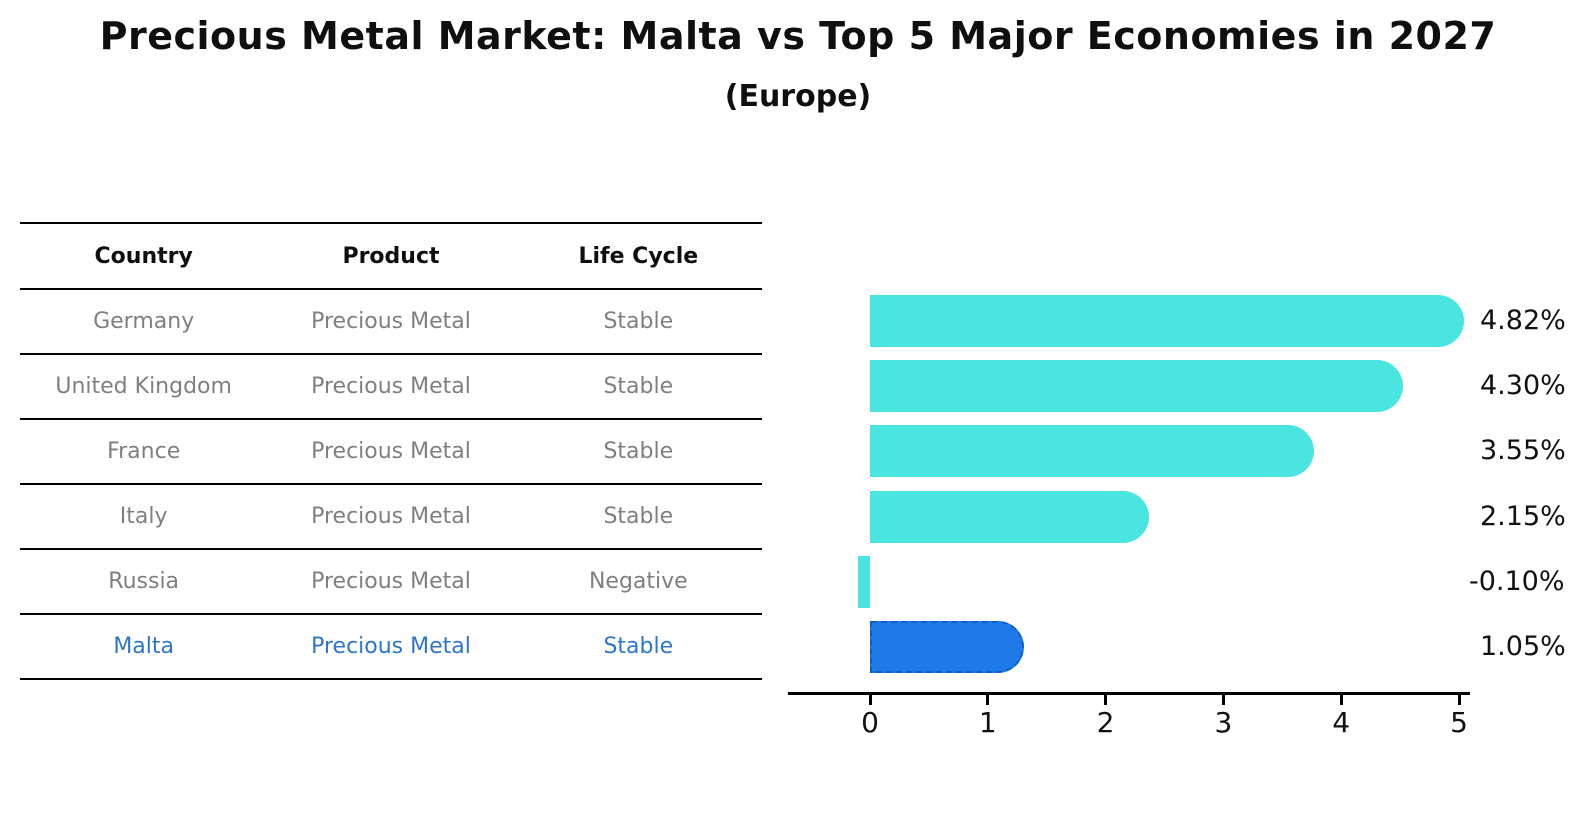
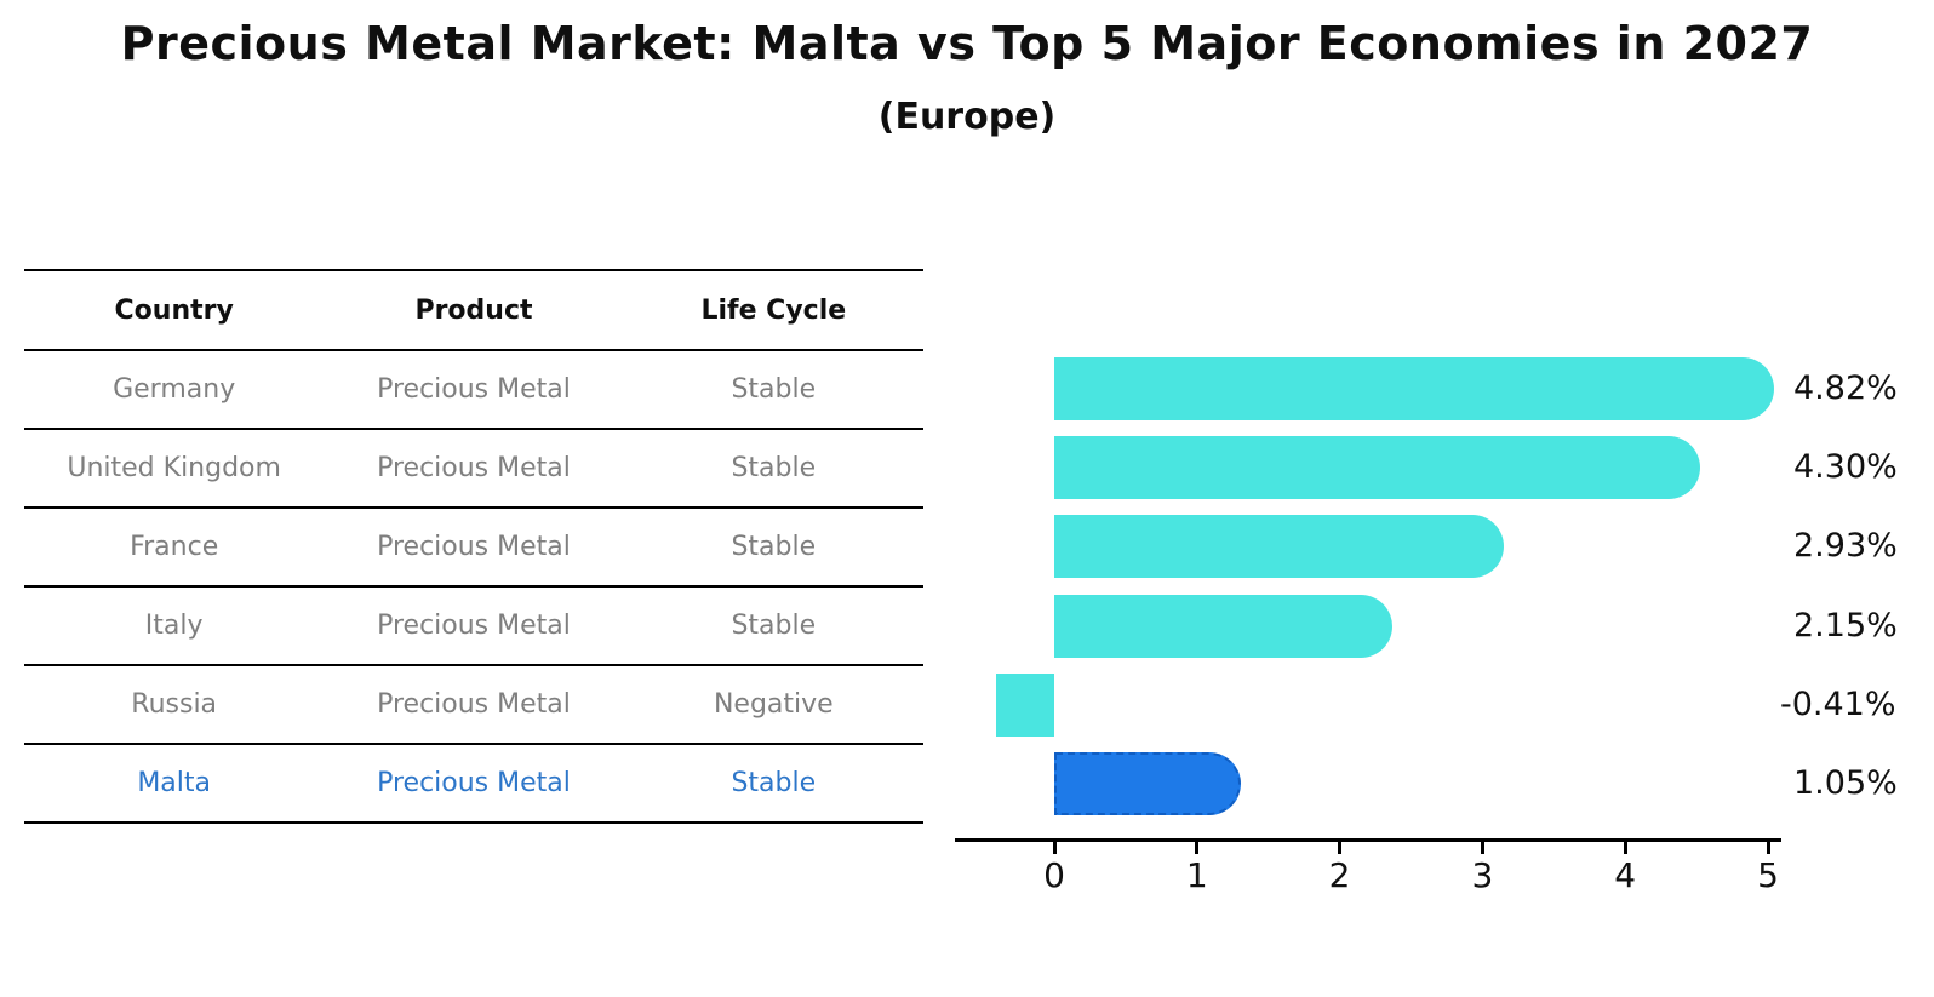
France: 3.55% -> 2.93%
Russia: -0.10% -> -0.41%
